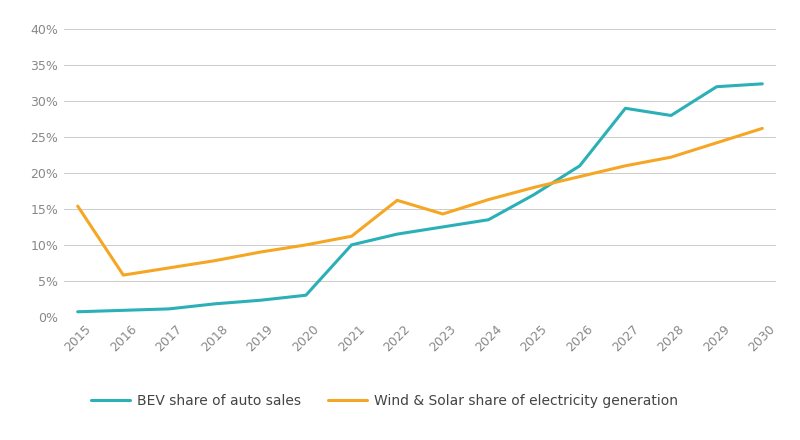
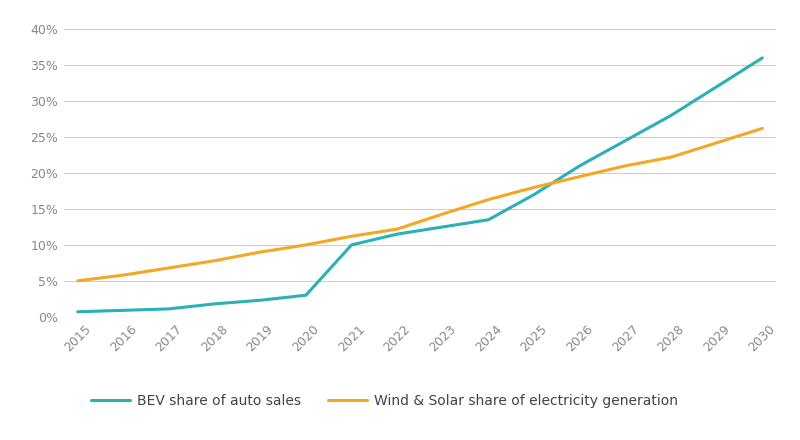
Wind & Solar share of electricity generation/2015: 15.4% -> 5.0%
Wind & Solar share of electricity generation/2022: 16.2% -> 12.2%
BEV share of auto sales/2027: 29.0% -> 24.5%
BEV share of auto sales/2030: 32.4% -> 36.0%
